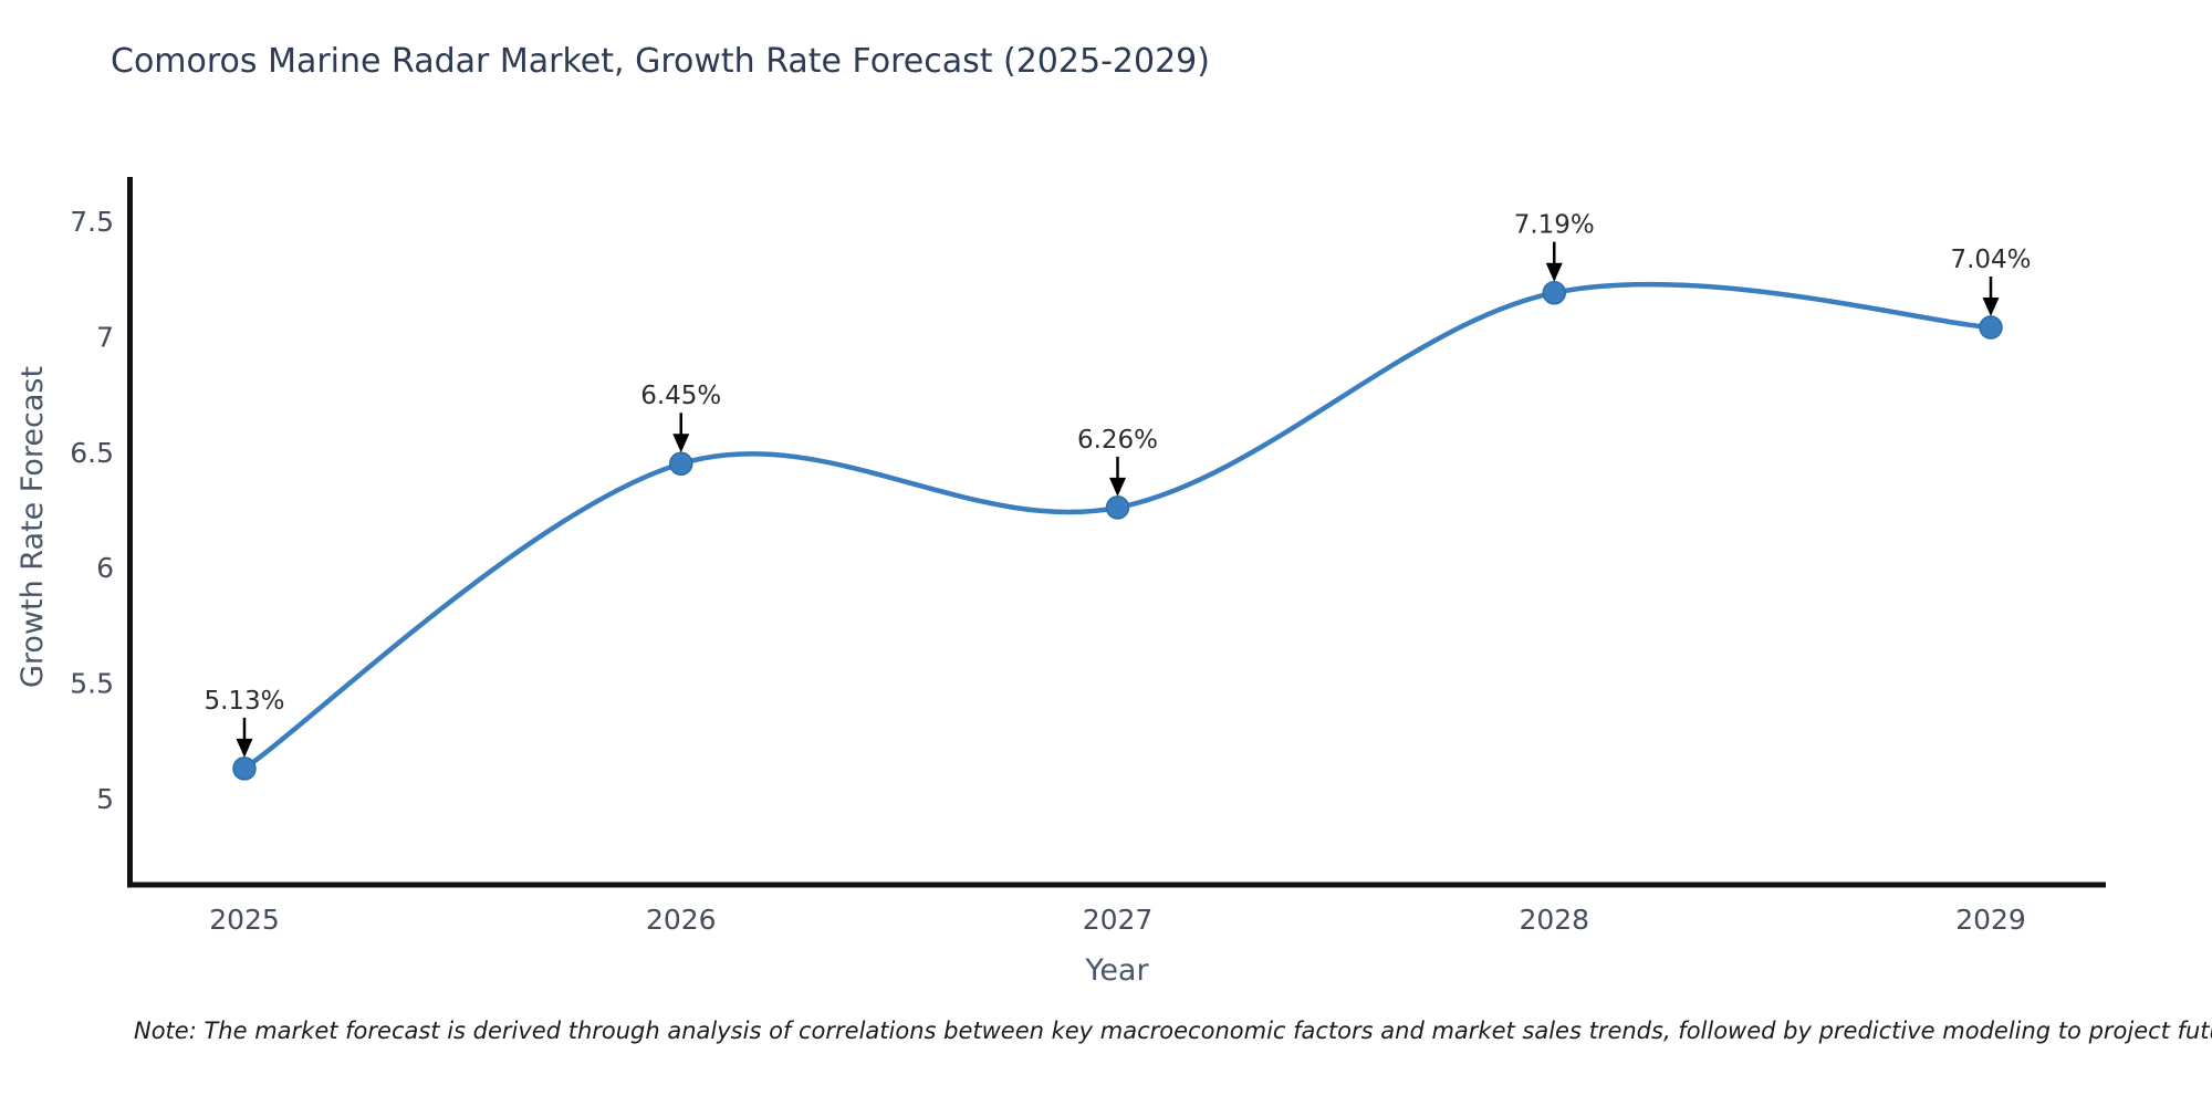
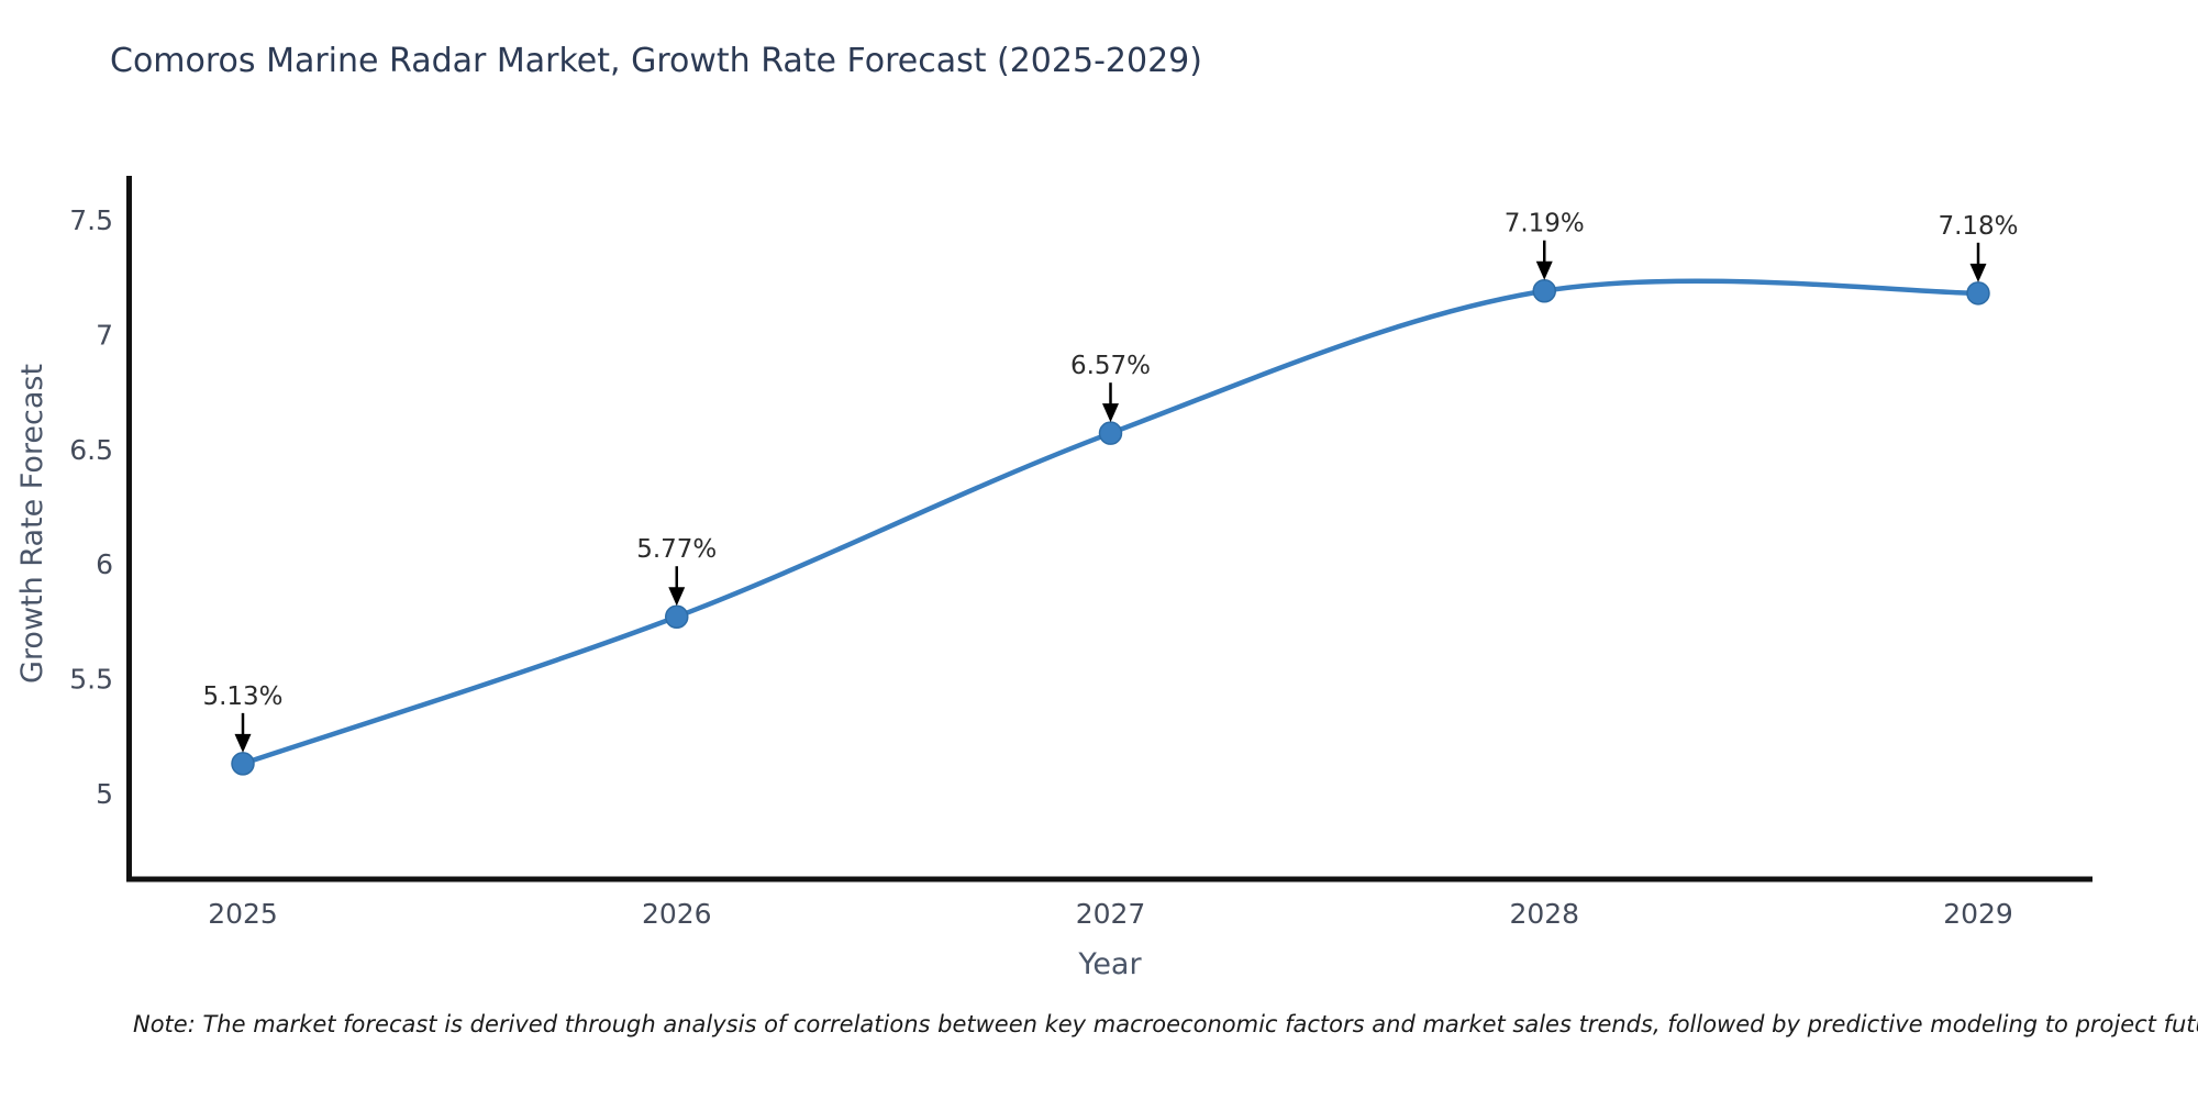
2026: 6.45% -> 5.77%
2027: 6.26% -> 6.57%
2029: 7.04% -> 7.18%
